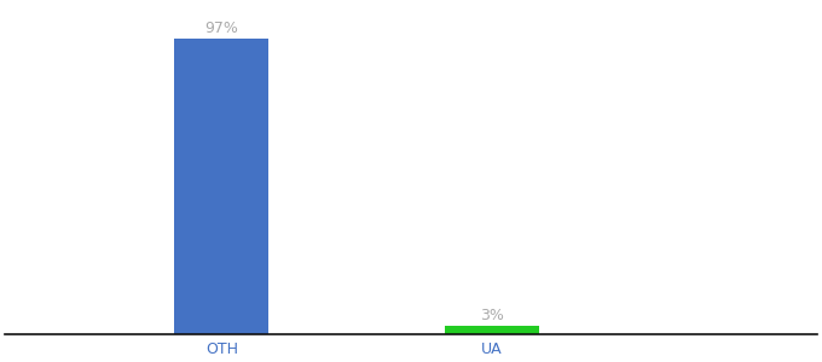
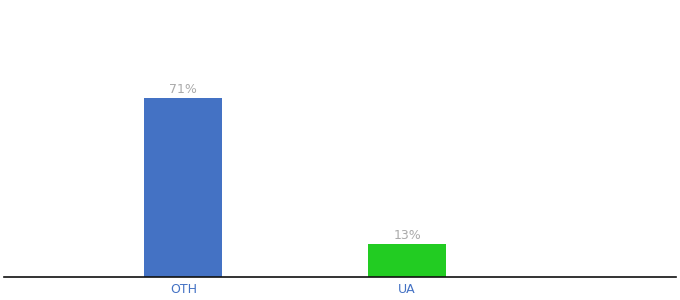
OTH: 97% -> 71%
UA: 3% -> 13%
